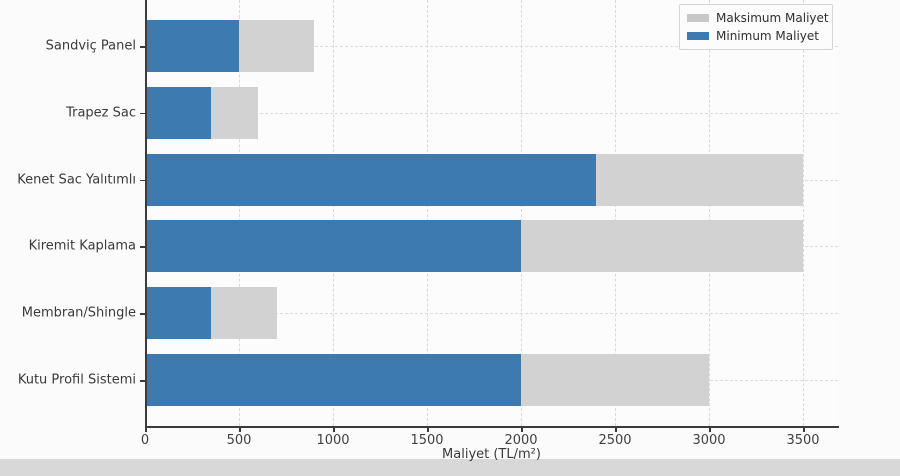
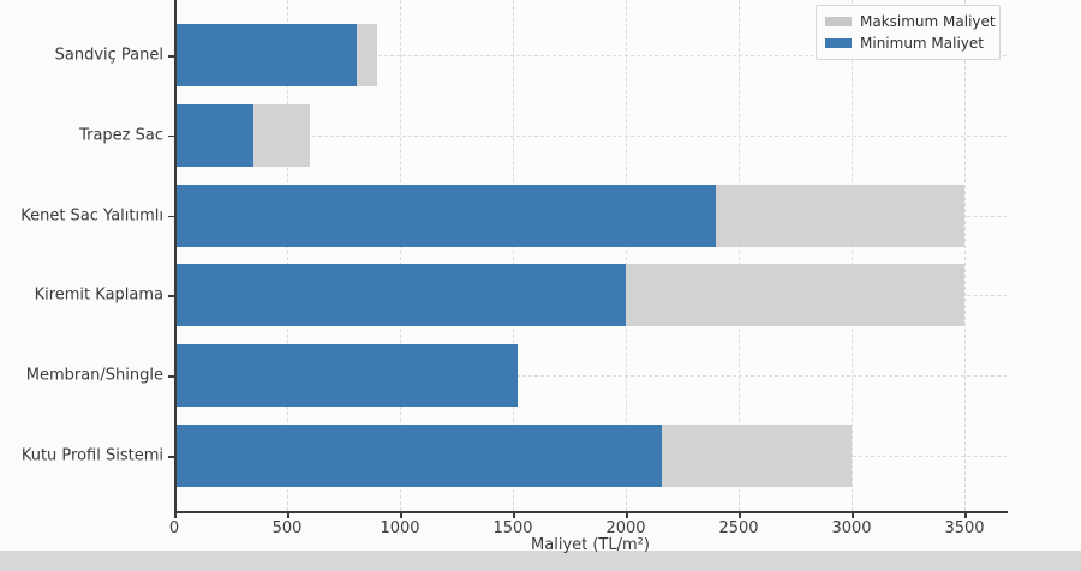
Minimum Maliyet/Sandviç Panel: 500 -> 810
Maksimum Maliyet/Membran/Shingle: 700 -> 900
Minimum Maliyet/Membran/Shingle: 350 -> 1520
Minimum Maliyet/Kutu Profil Sistemi: 2000 -> 2160
